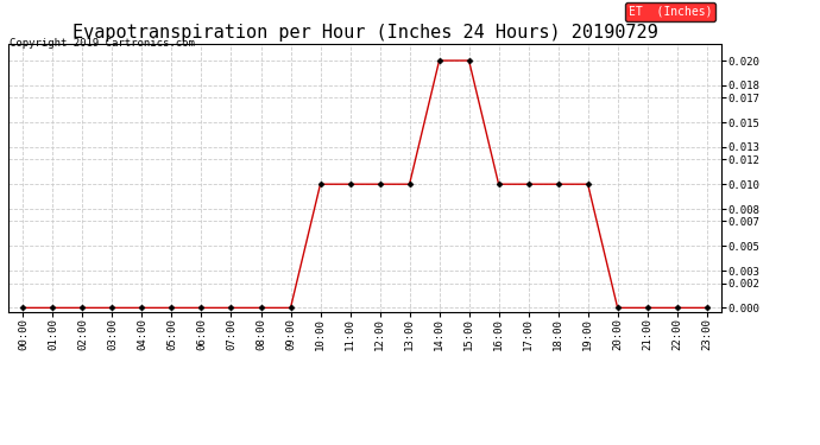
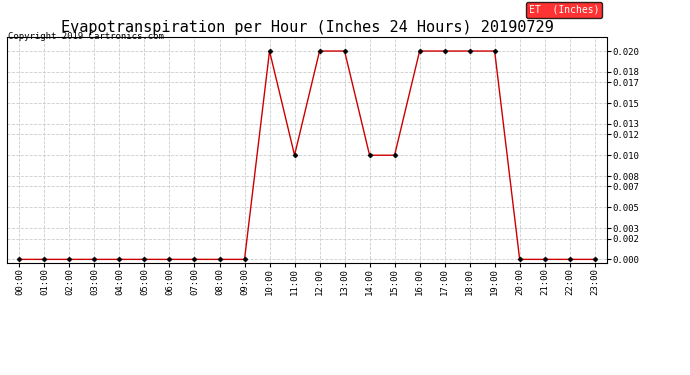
10:00: 0.01 -> 0.02
12:00: 0.01 -> 0.02
13:00: 0.01 -> 0.02
14:00: 0.02 -> 0.01
15:00: 0.02 -> 0.01
16:00: 0.01 -> 0.02
17:00: 0.01 -> 0.02
18:00: 0.01 -> 0.02
19:00: 0.01 -> 0.02
